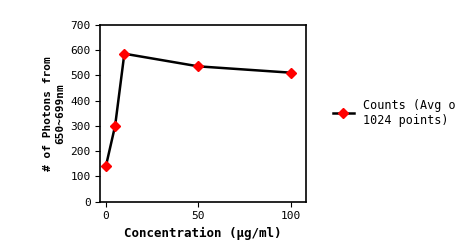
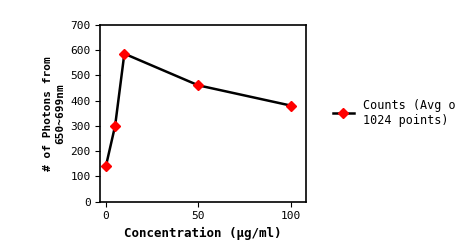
50: 535 -> 460
100: 510 -> 380
